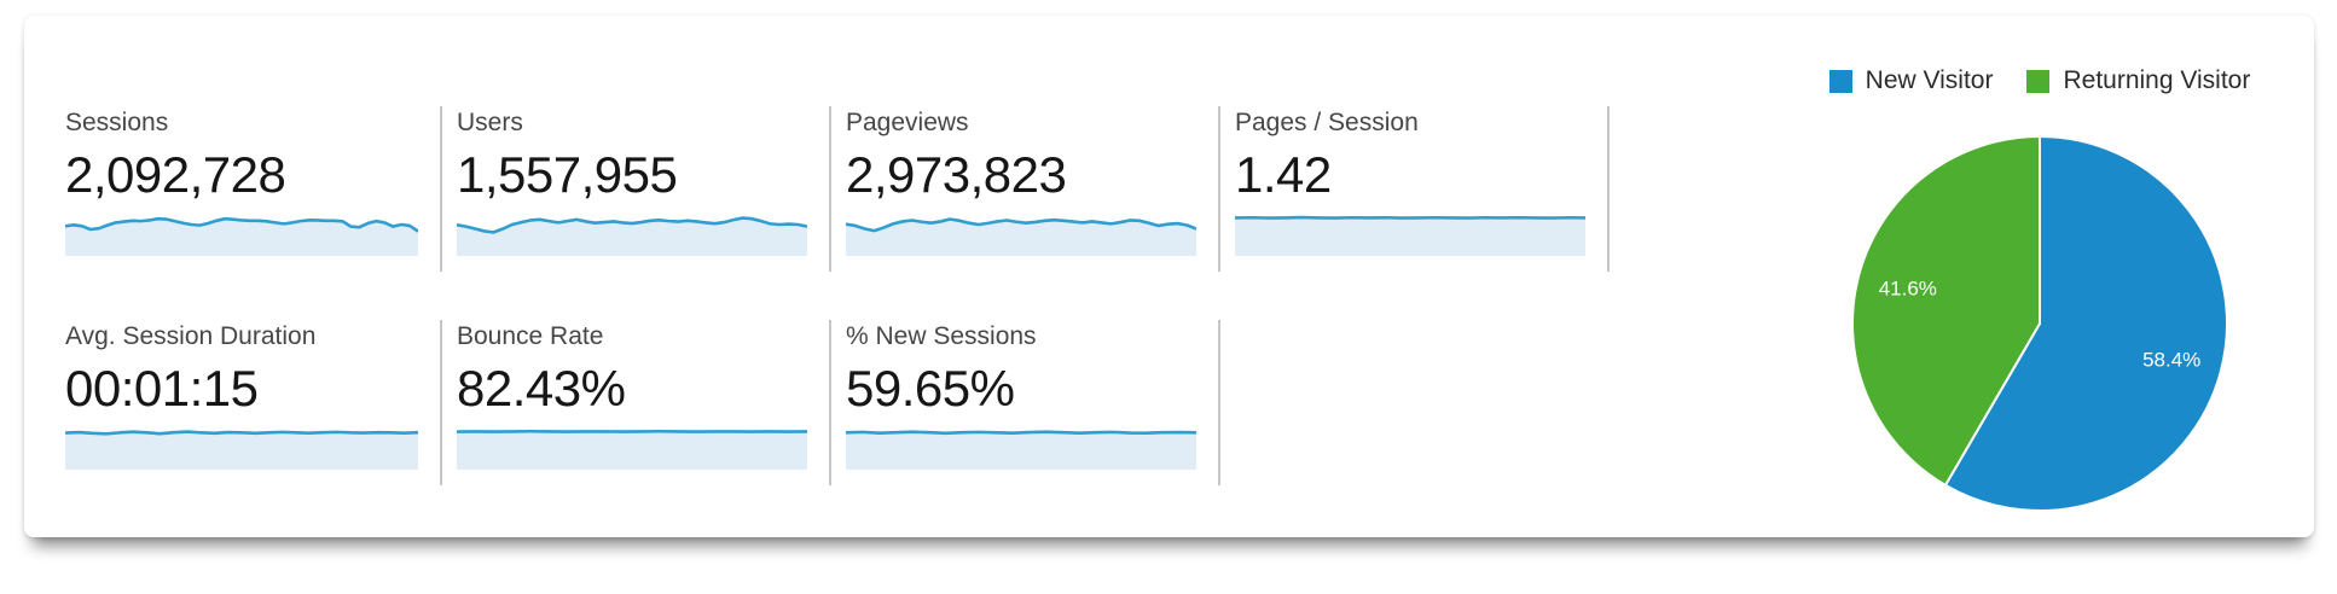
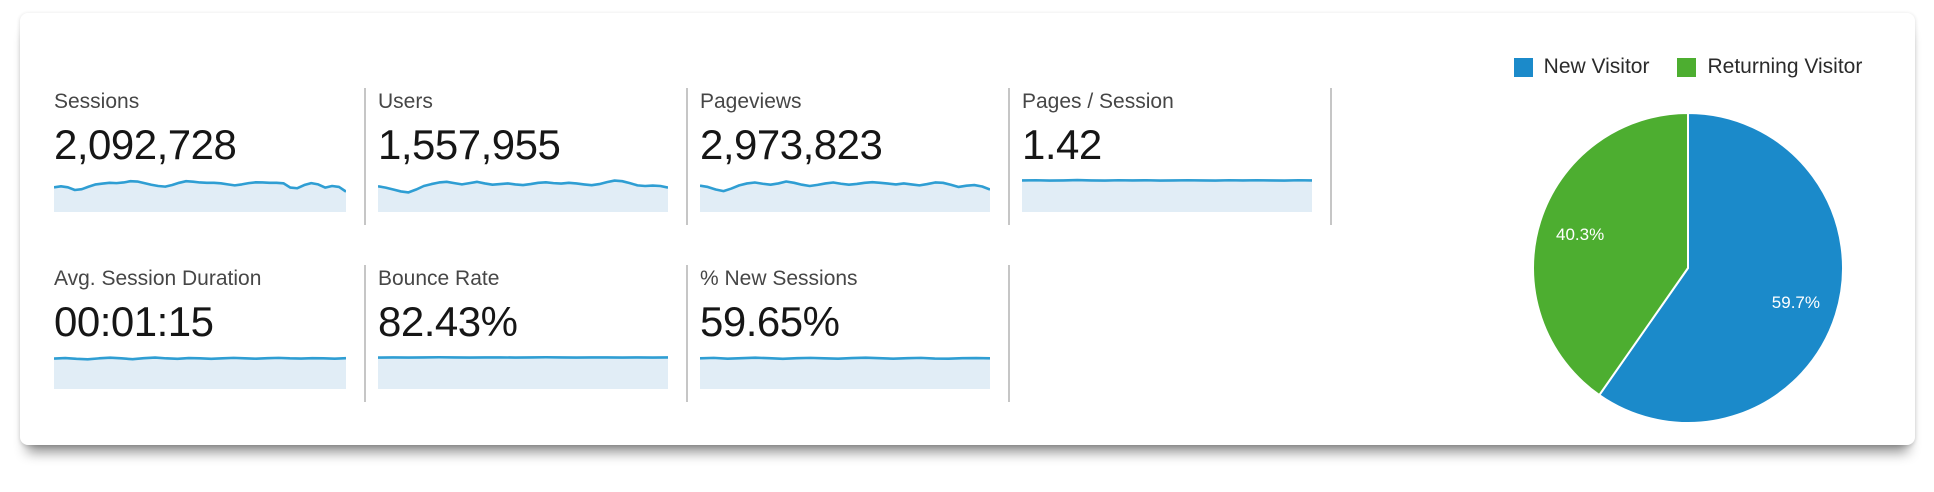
New Visitor: 58.4% -> 59.7%
Returning Visitor: 41.6% -> 40.3%
